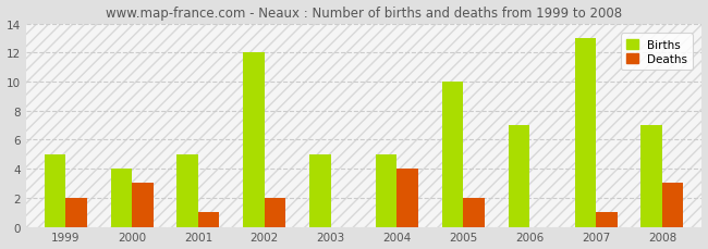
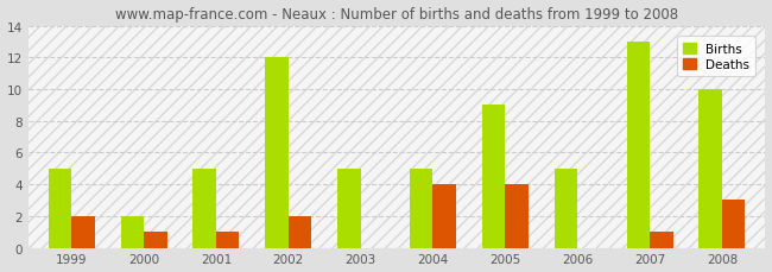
Births/2000: 4 -> 2
Deaths/2000: 3 -> 1
Births/2005: 10 -> 9
Deaths/2005: 2 -> 4
Births/2006: 7 -> 5
Births/2008: 7 -> 10
